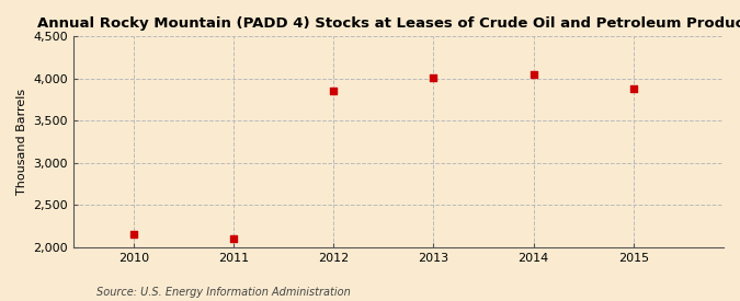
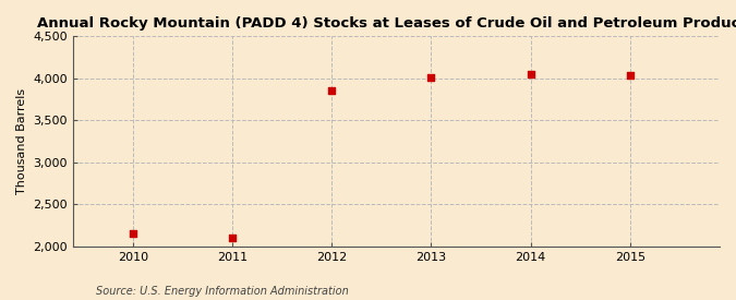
2015: 3,880 -> 4,040
